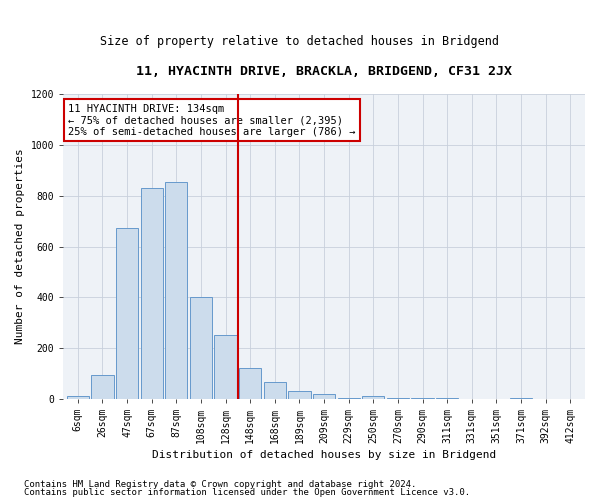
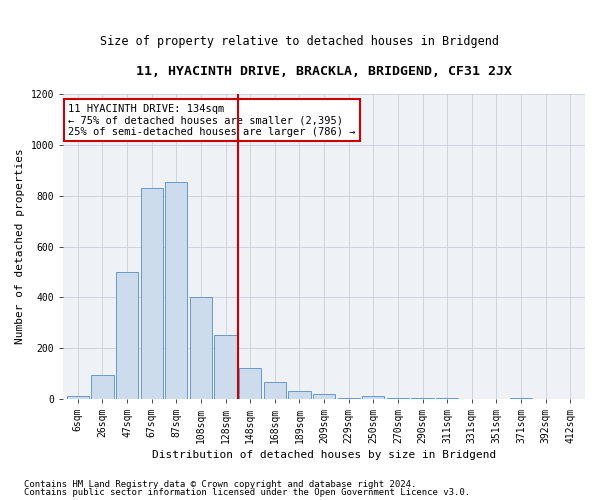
47sqm: 675 -> 500
